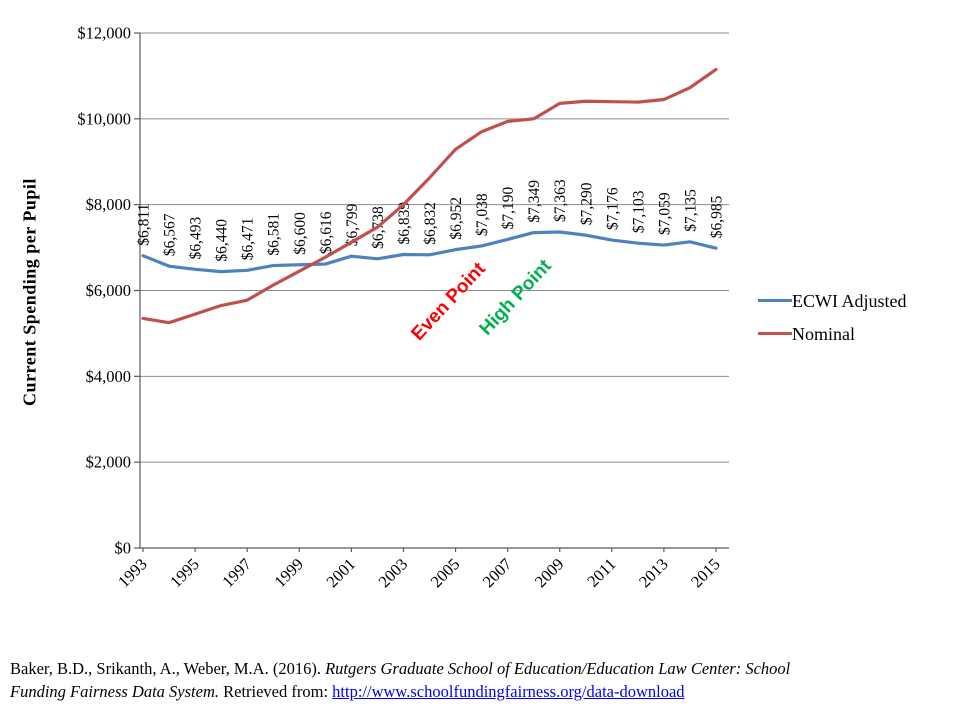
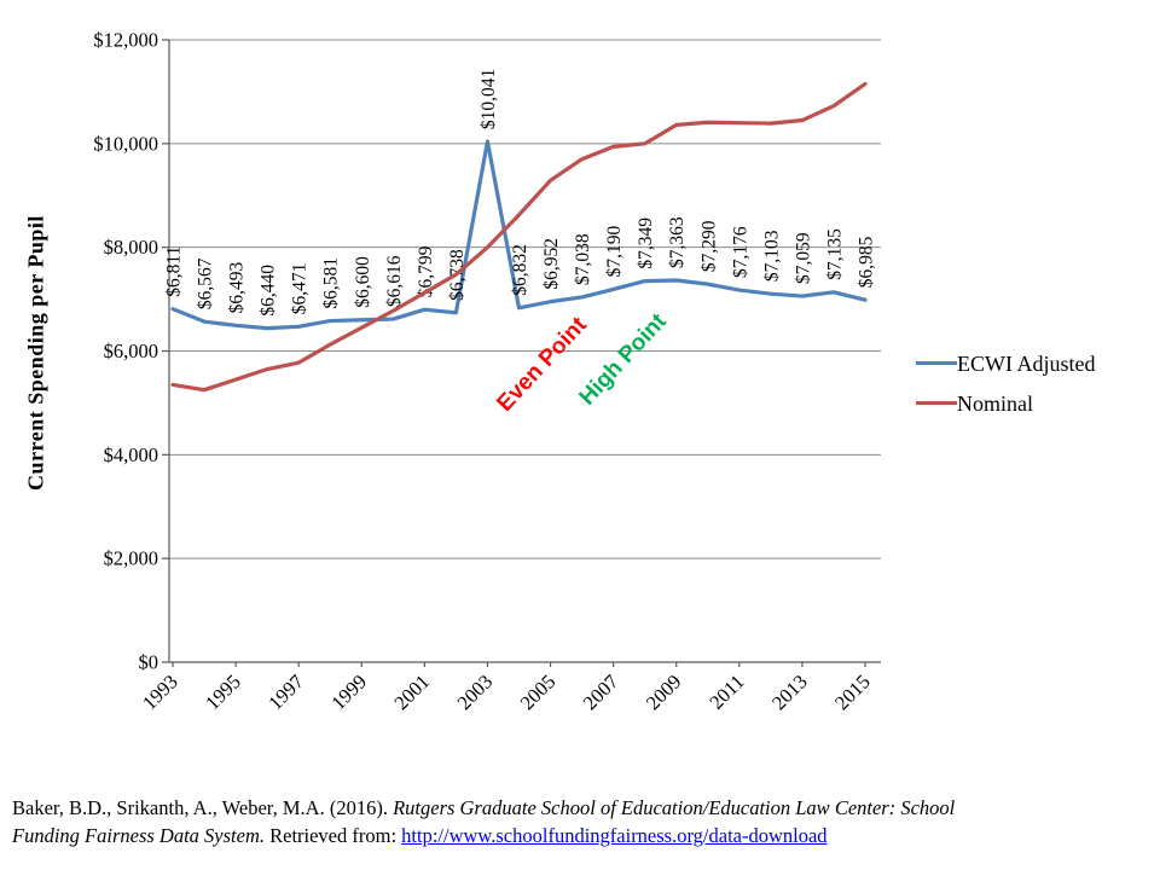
ECWI Adjusted/2003: $6,839 -> $10,041
